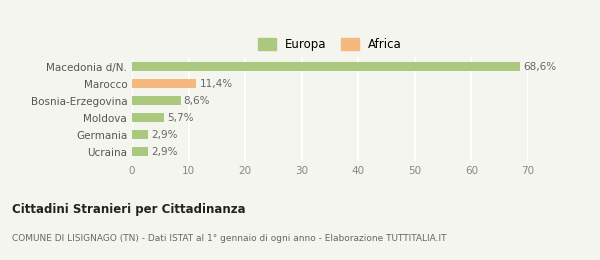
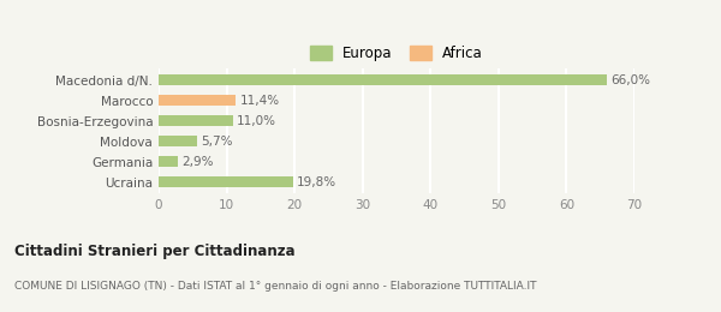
Macedonia d/N.: 68,6% -> 66,0%
Bosnia-Erzegovina: 8,6% -> 11,0%
Ucraina: 2,9% -> 19,8%
